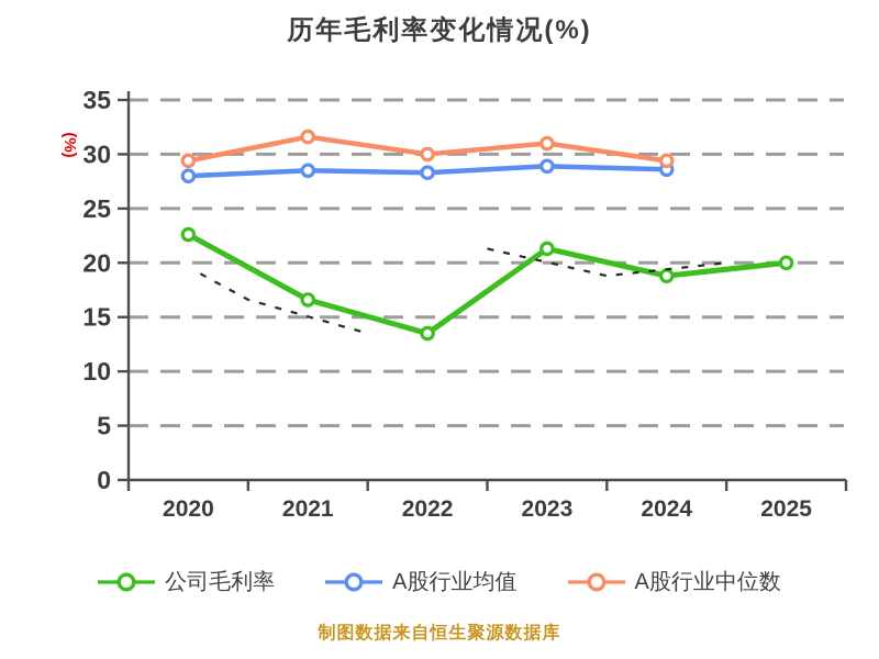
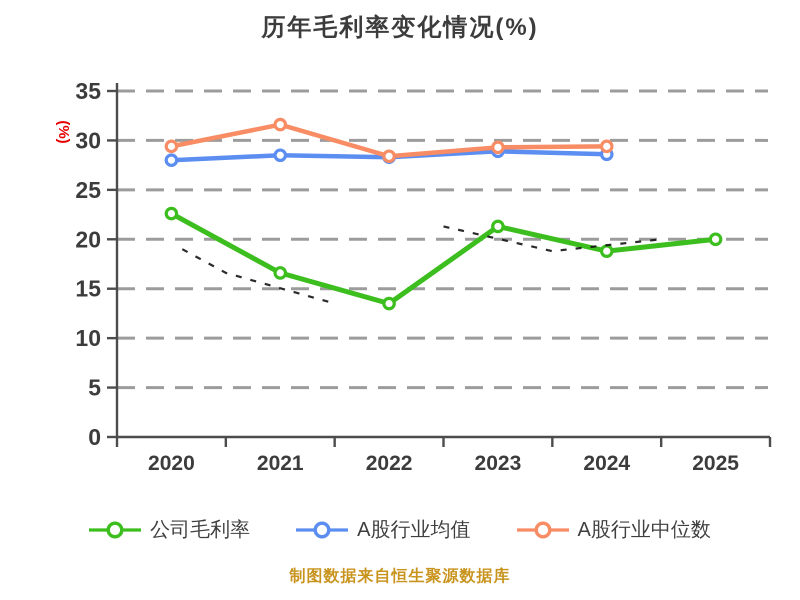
A股行业中位数/2022: 30 -> 28
A股行业中位数/2023: 31 -> 29
